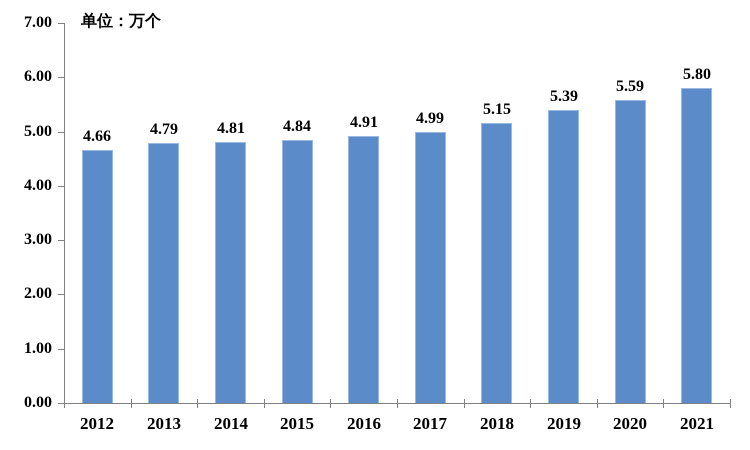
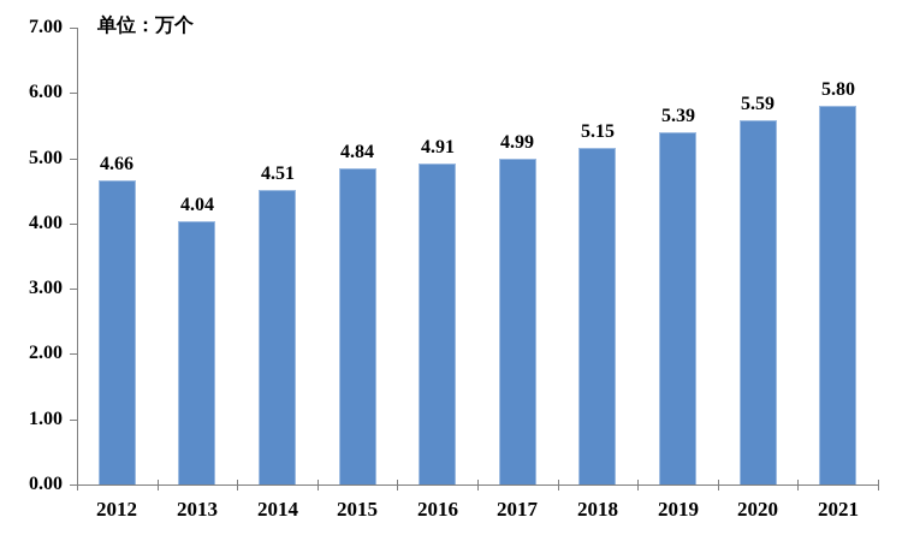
2013: 4.79 -> 4.04
2014: 4.81 -> 4.51
